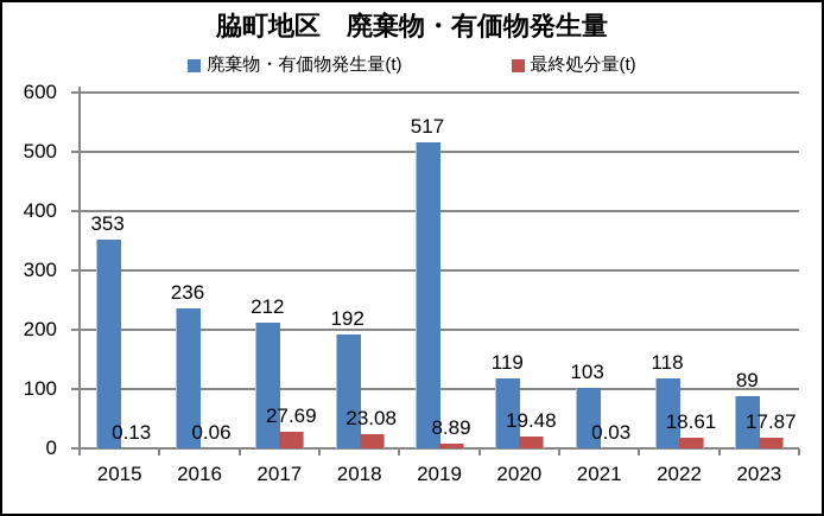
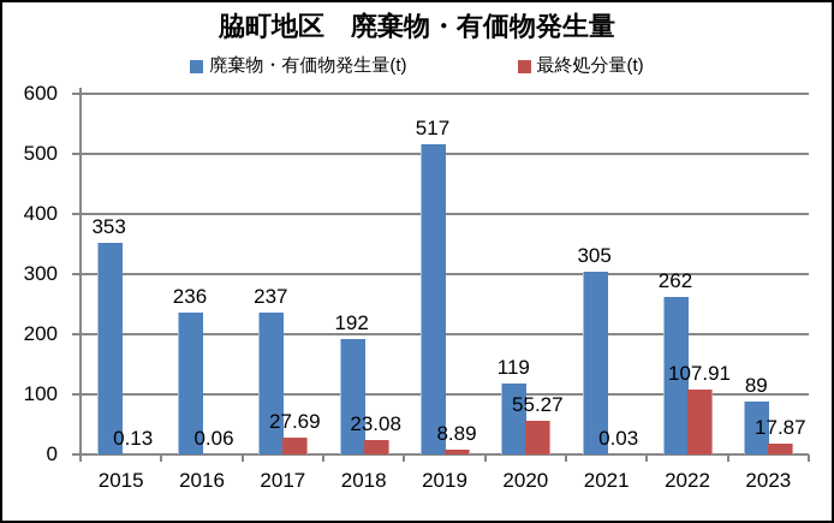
廃棄物・有価物発生量(t)/2017: 212 -> 237
最終処分量(t)/2020: 19.48 -> 55.27
廃棄物・有価物発生量(t)/2021: 103 -> 305
廃棄物・有価物発生量(t)/2022: 118 -> 262
最終処分量(t)/2022: 18.61 -> 107.91
